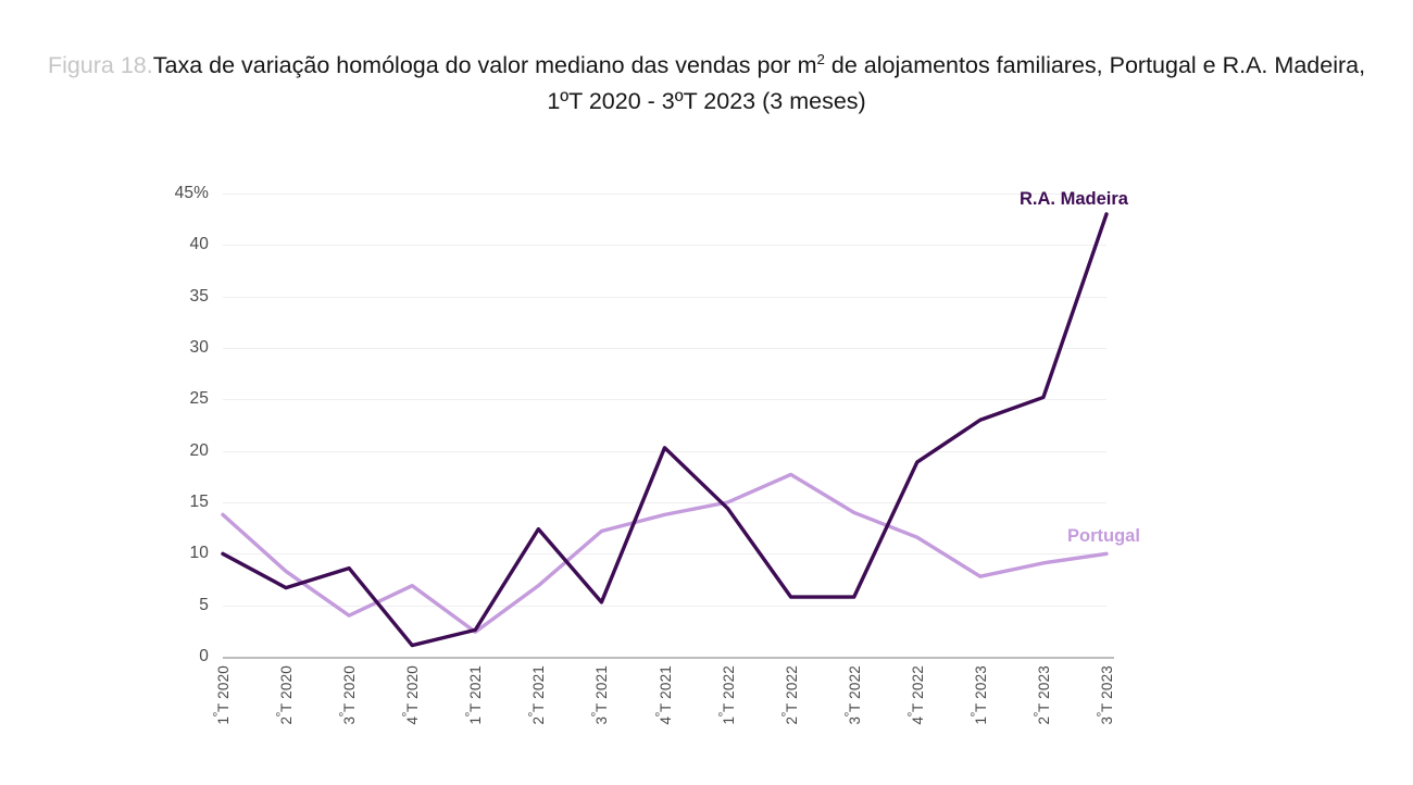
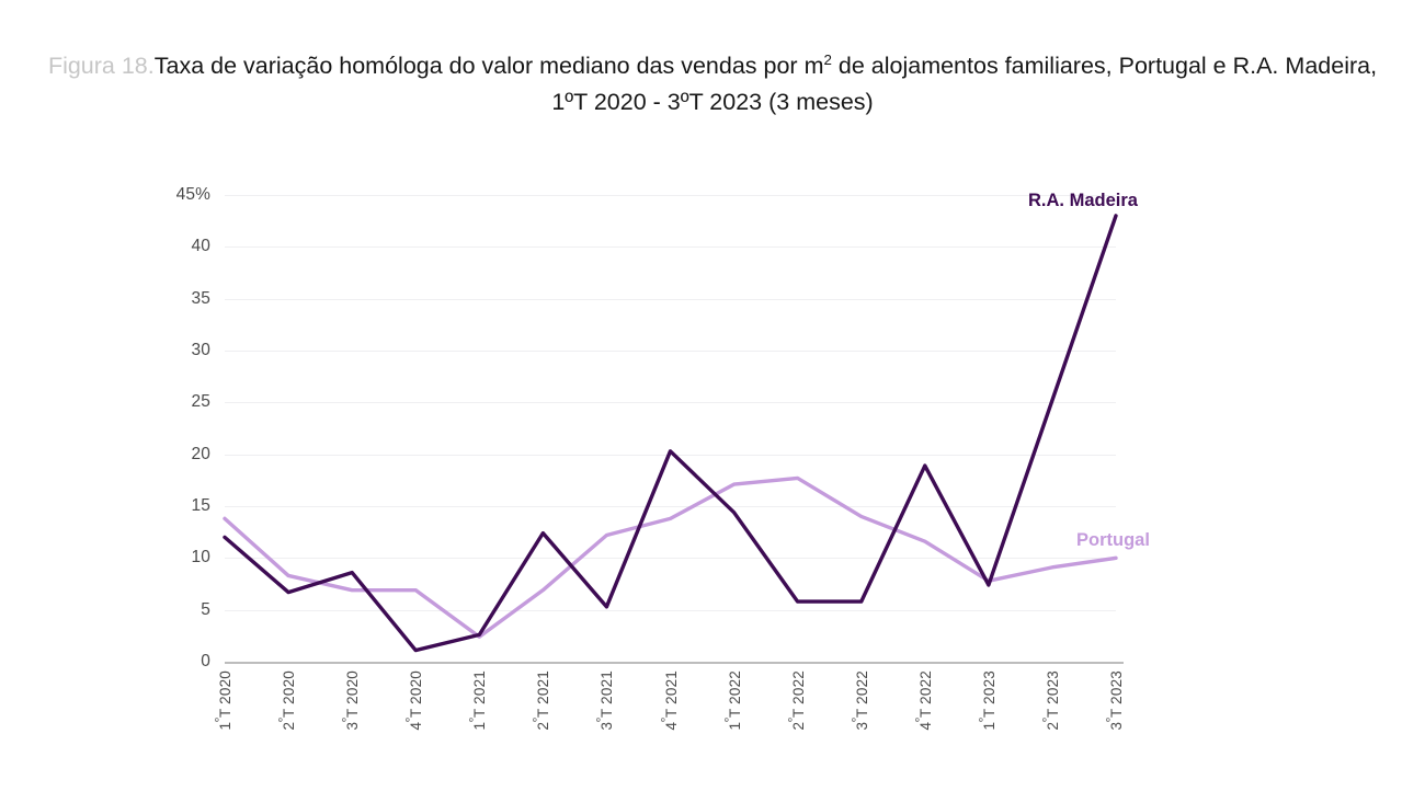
R.A. Madeira/1ºT 2020: 10% -> 12%
Portugal/3ºT 2020: 4% -> 7%
Portugal/1ºT 2022: 15% -> 17%
R.A. Madeira/1ºT 2023: 23% -> 7%
